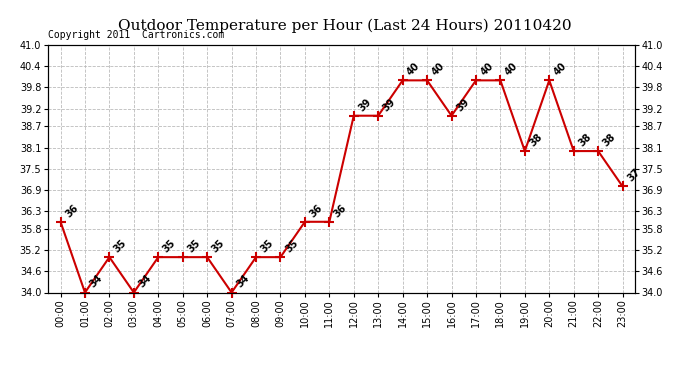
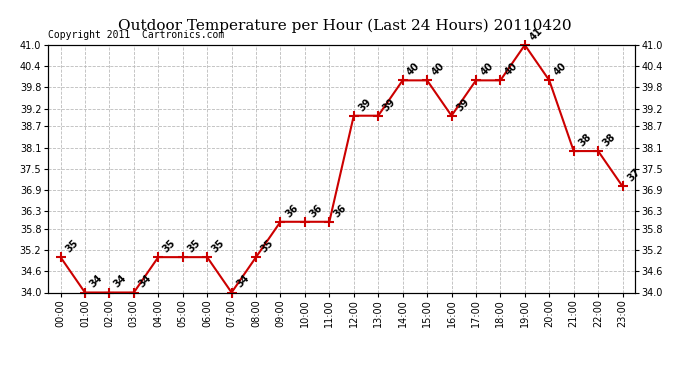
00:00: 36 -> 35
02:00: 35 -> 34
09:00: 35 -> 36
19:00: 38 -> 41
